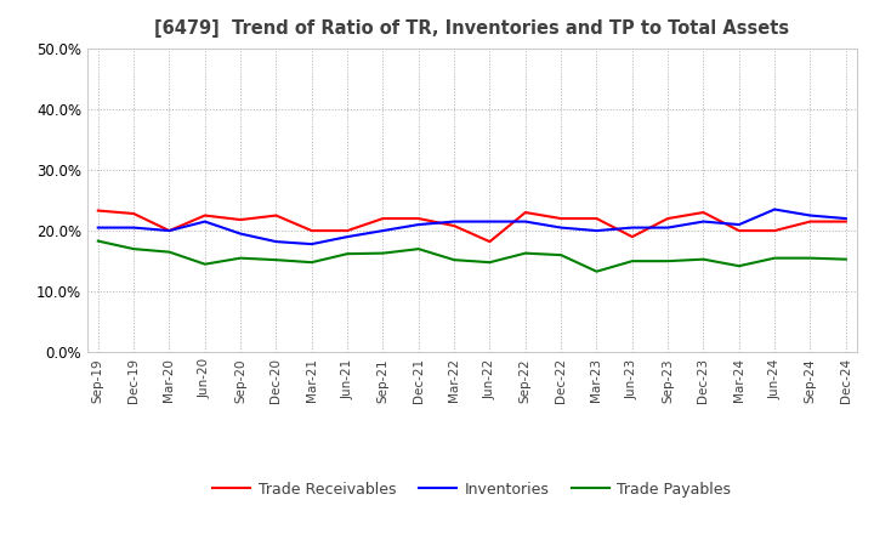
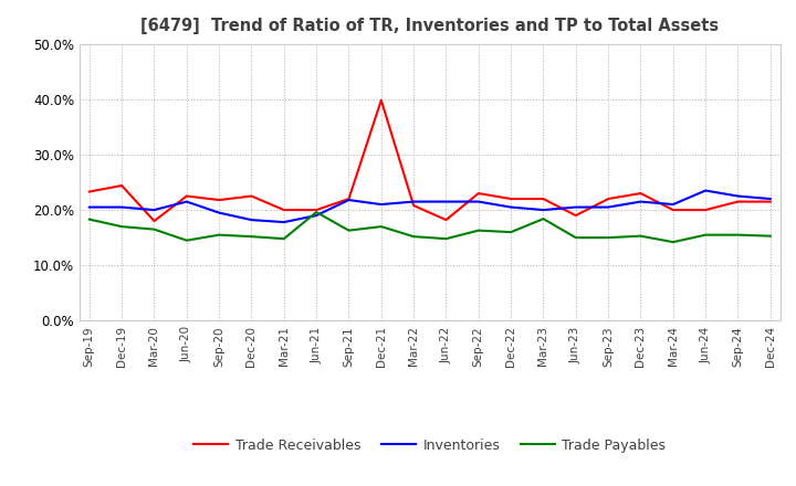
Trade Receivables/Dec-19: 22.8% -> 24.4%
Trade Receivables/Mar-20: 20.0% -> 18.0%
Trade Payables/Jun-21: 16.2% -> 19.6%
Inventories/Sep-21: 20.0% -> 21.8%
Trade Receivables/Dec-21: 22.0% -> 39.8%
Trade Payables/Mar-23: 13.3% -> 18.4%
